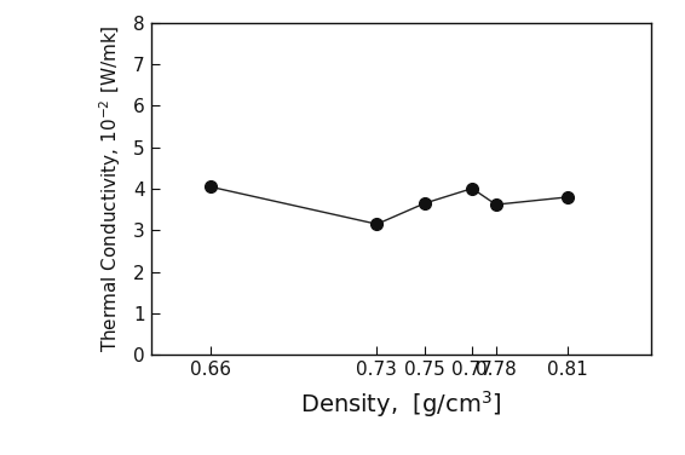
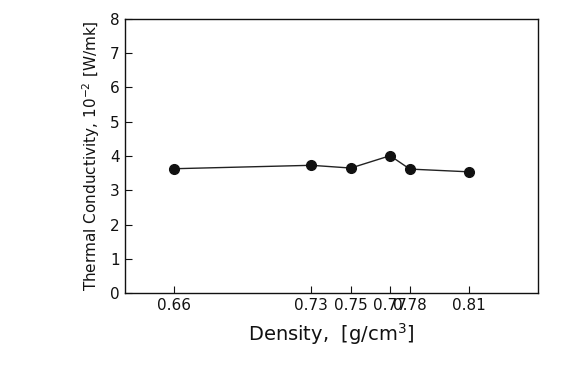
0.66: 4.05 -> 3.63
0.73: 3.15 -> 3.73
0.81: 3.80 -> 3.54
